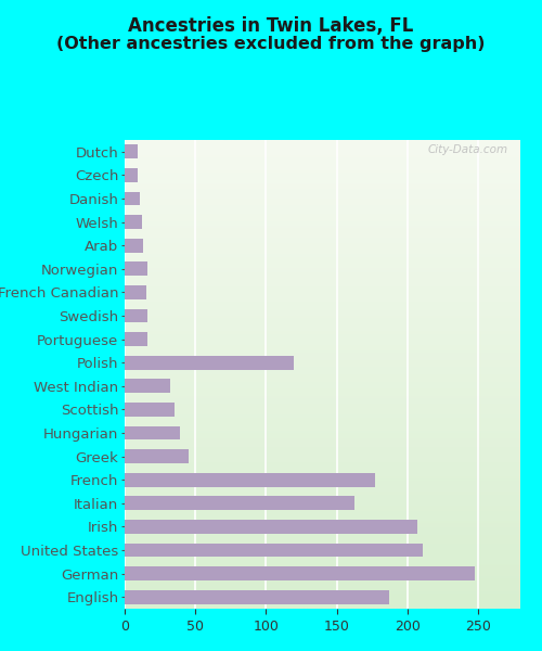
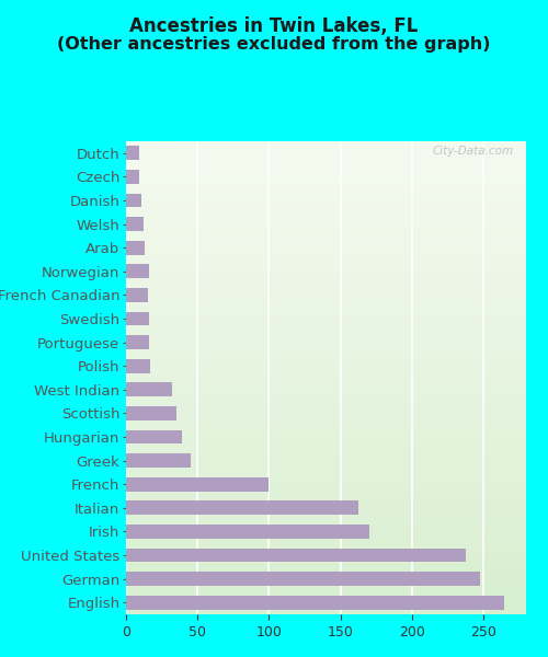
Polish: 120 -> 17
French: 177 -> 100
Irish: 207 -> 170
United States: 211 -> 238
English: 187 -> 265
